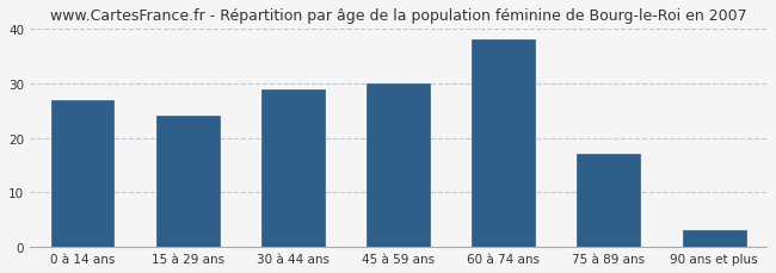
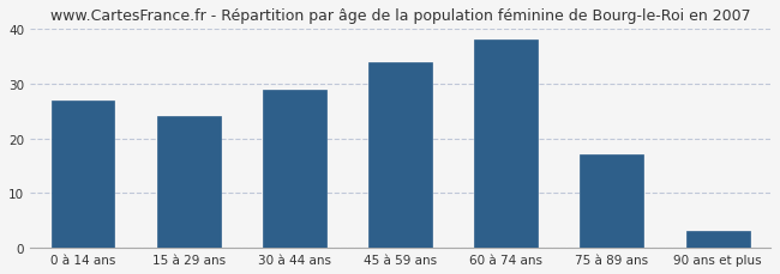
45 à 59 ans: 30 -> 34
